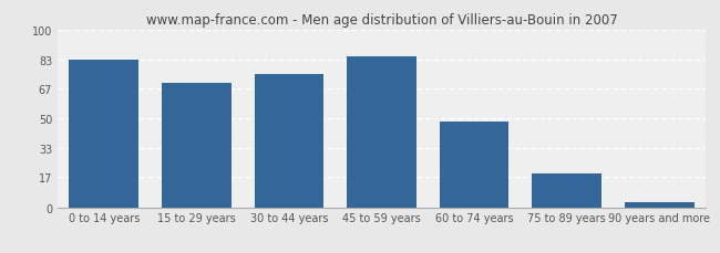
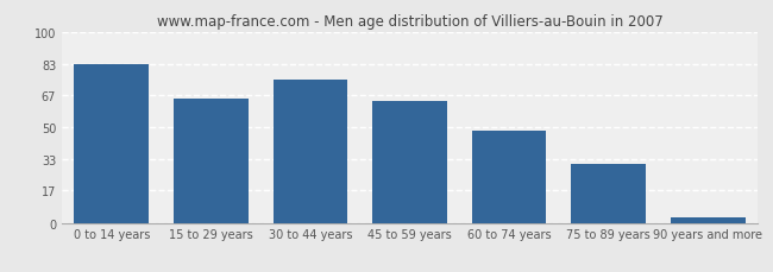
15 to 29 years: 70 -> 65
45 to 59 years: 85 -> 64
75 to 89 years: 19 -> 31
